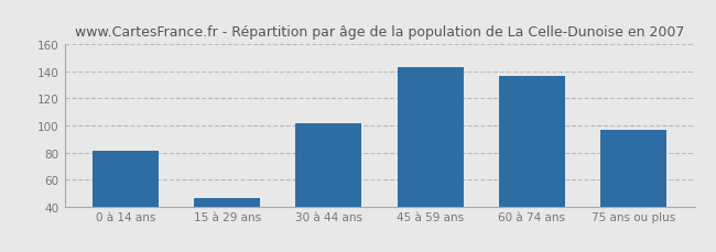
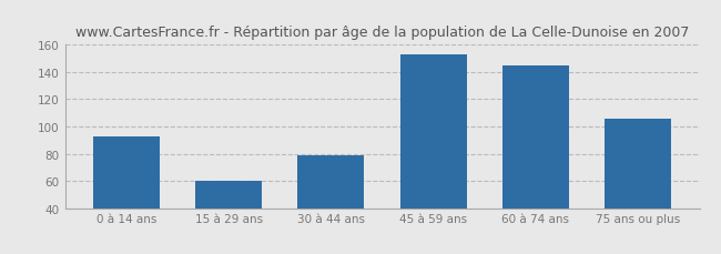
0 à 14 ans: 81 -> 93
15 à 29 ans: 46 -> 60
30 à 44 ans: 102 -> 79
45 à 59 ans: 143 -> 153
60 à 74 ans: 137 -> 145
75 ans ou plus: 97 -> 106
